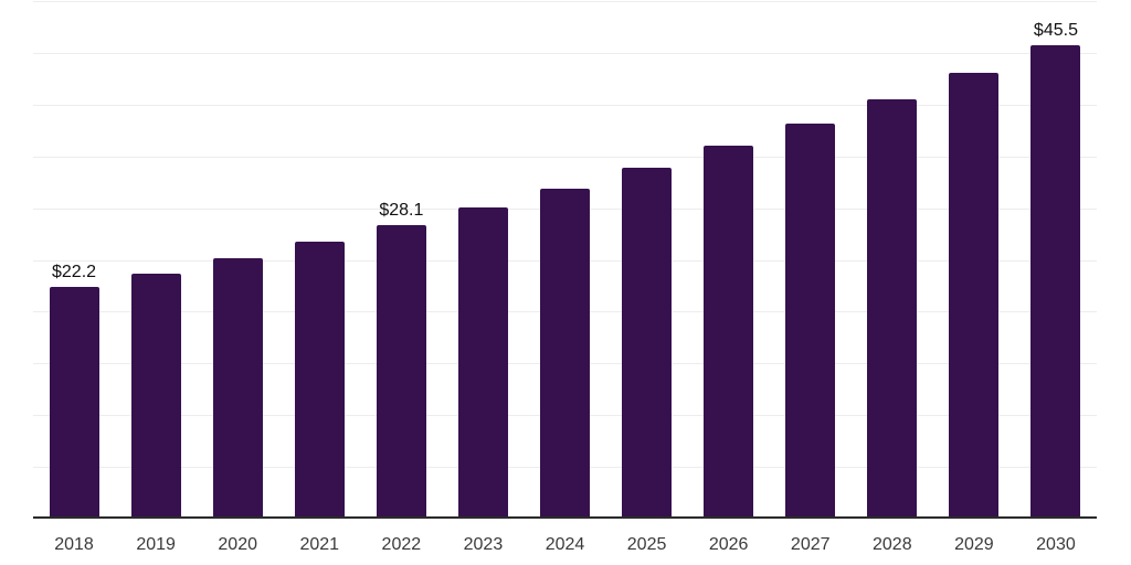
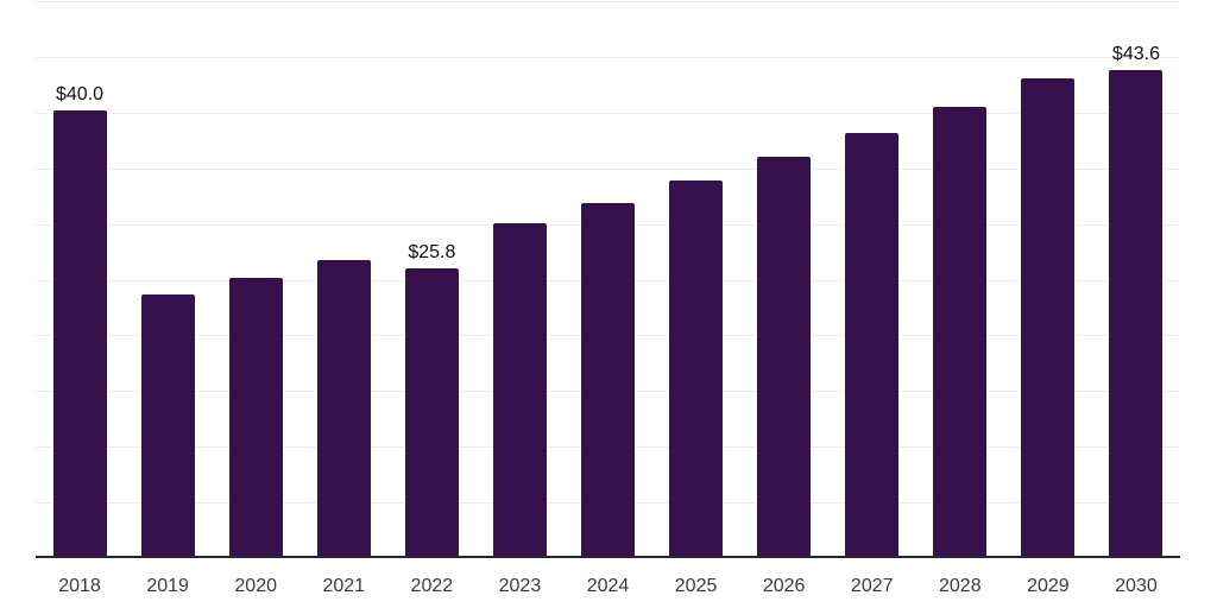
2018: $22.2 -> $40.0
2022: $28.1 -> $25.8
2030: $45.5 -> $43.6
